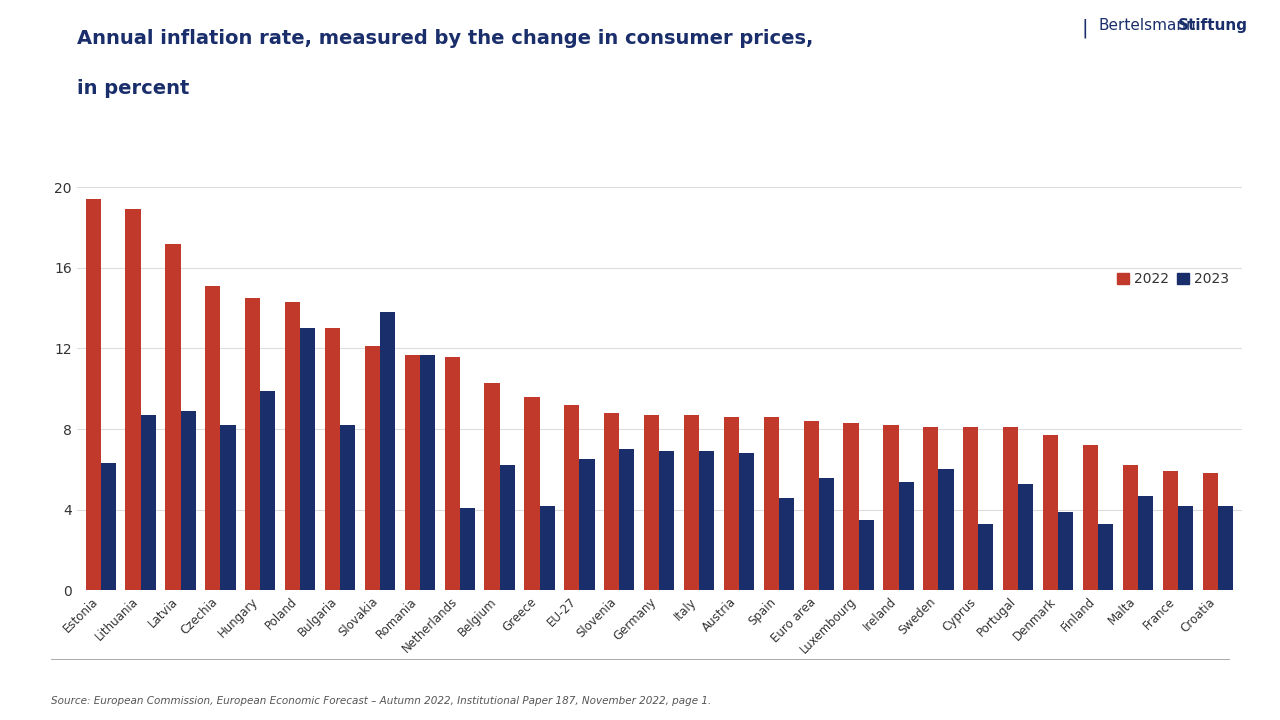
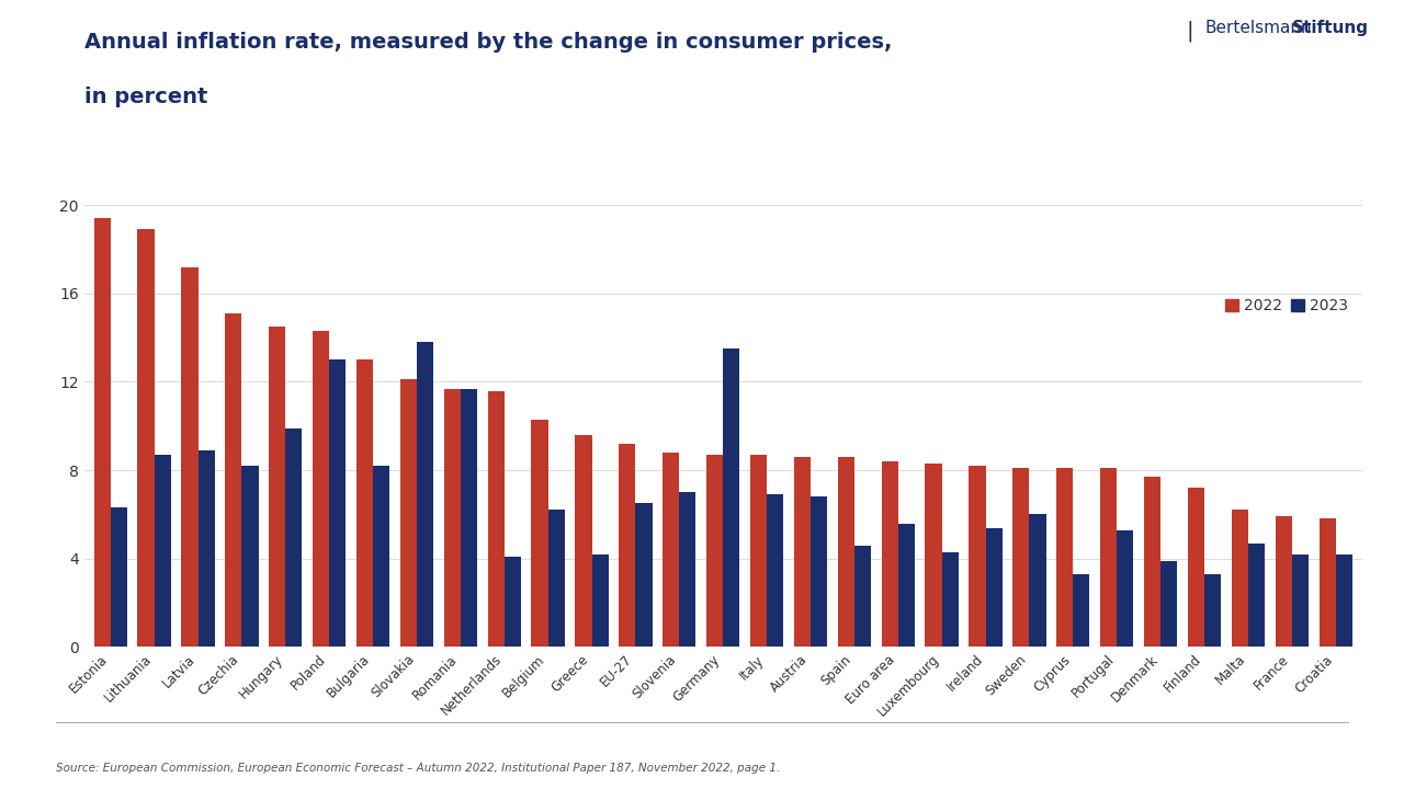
2023/Germany: 6.9 -> 13.5
2023/Luxembourg: 3.5 -> 4.3
